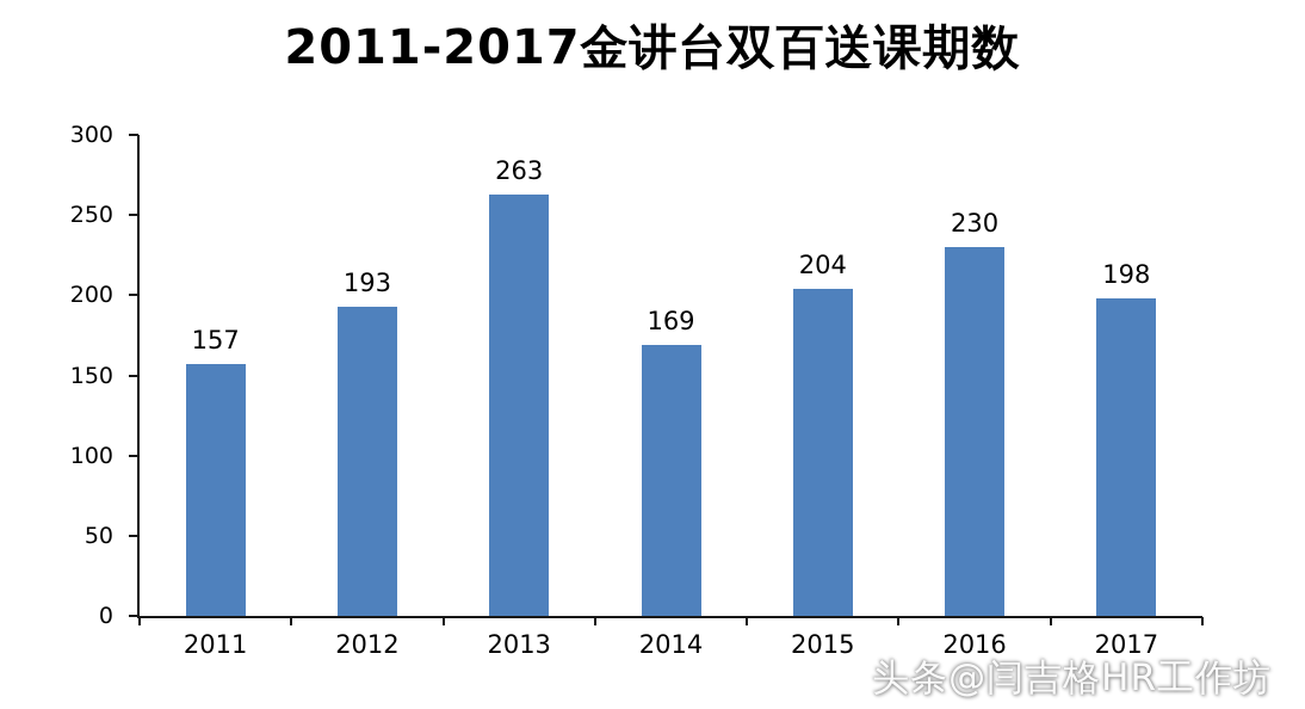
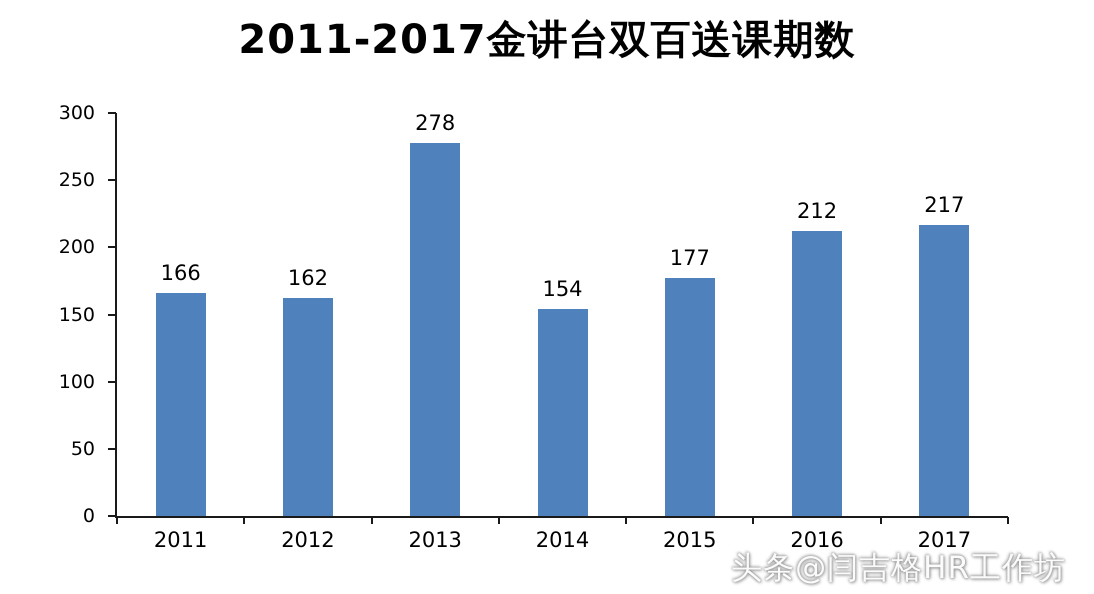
2011: 157 -> 166
2012: 193 -> 162
2013: 263 -> 278
2014: 169 -> 154
2015: 204 -> 177
2016: 230 -> 212
2017: 198 -> 217
